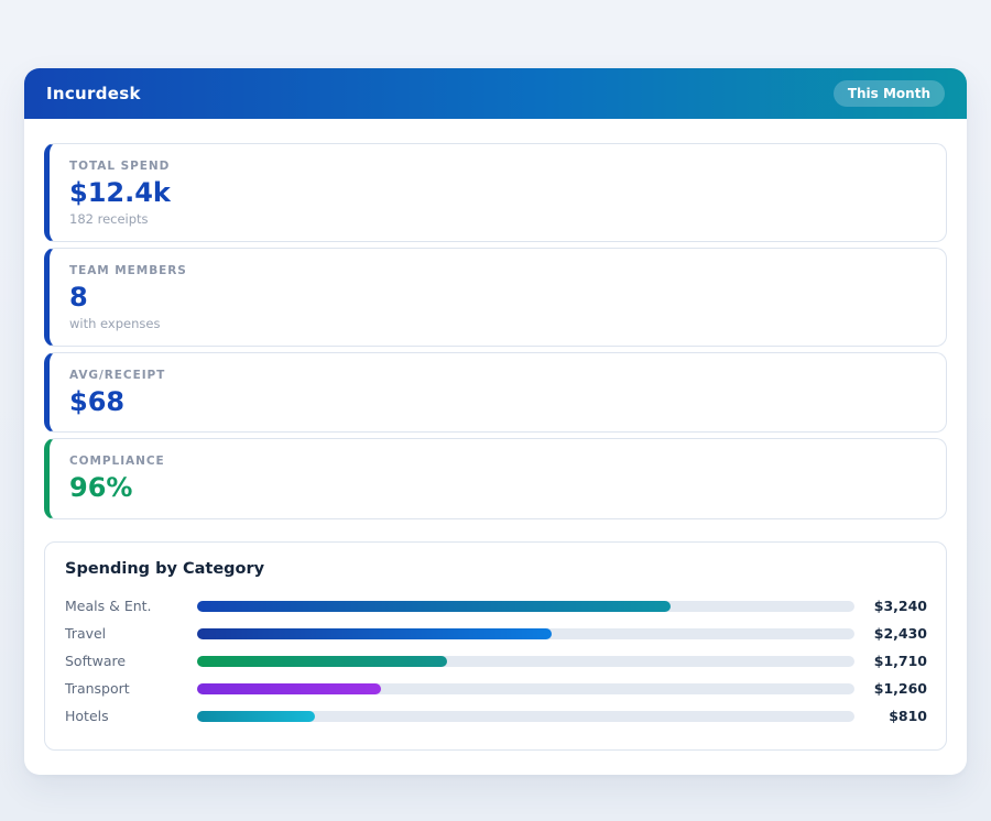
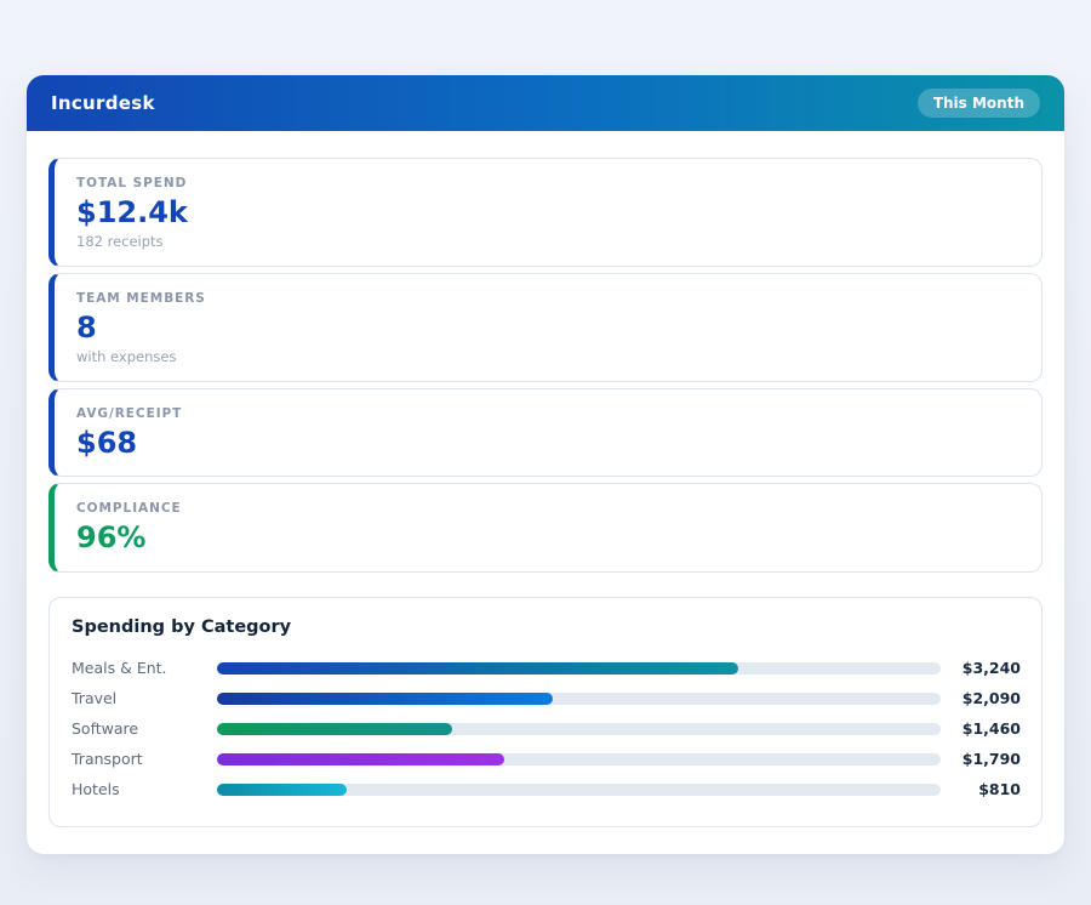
Travel: $2,430 -> $2,090
Software: $1,710 -> $1,460
Transport: $1,260 -> $1,790
